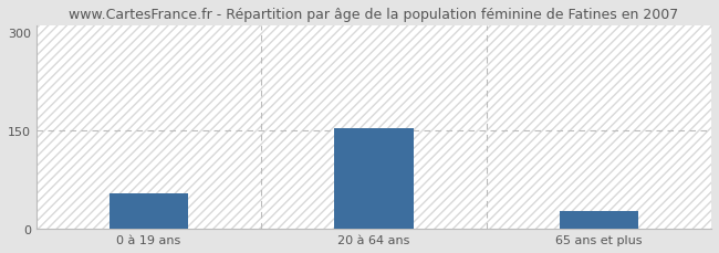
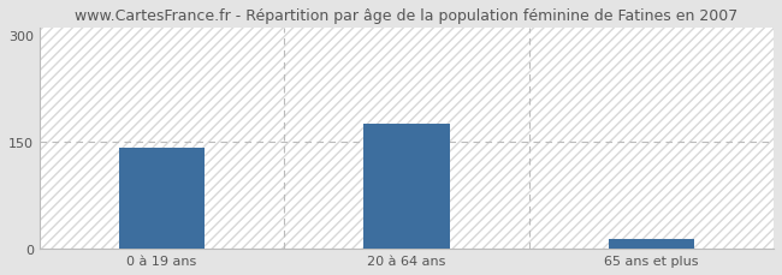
0 à 19 ans: 54 -> 142
20 à 64 ans: 154 -> 175
65 ans et plus: 28 -> 13
